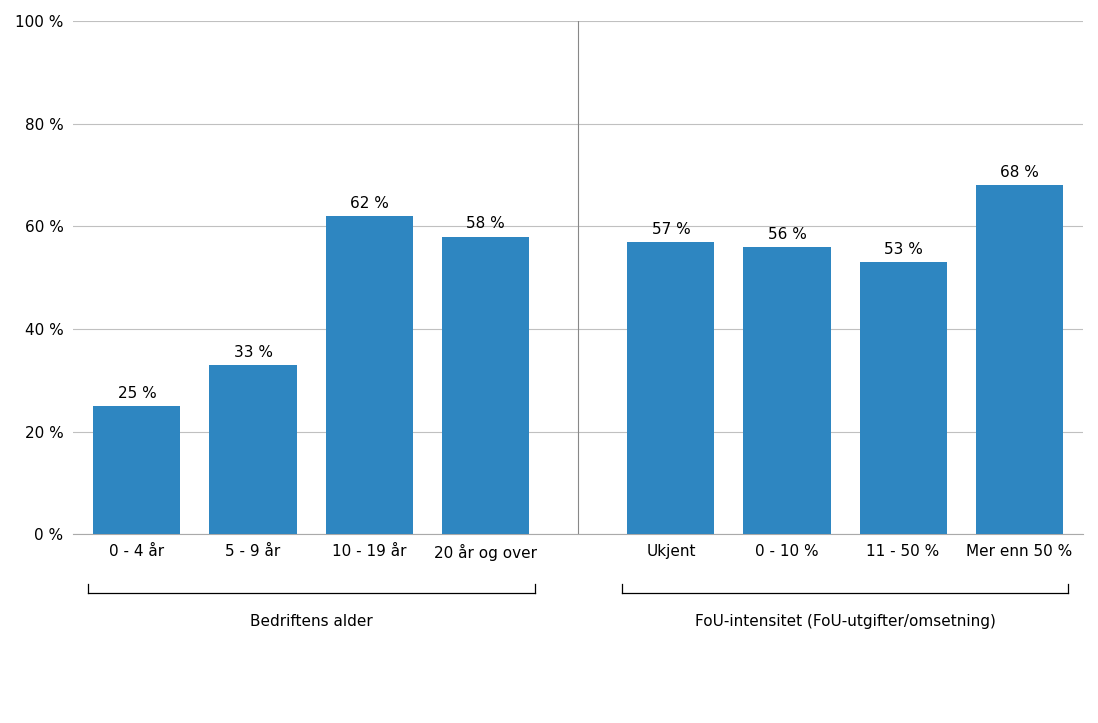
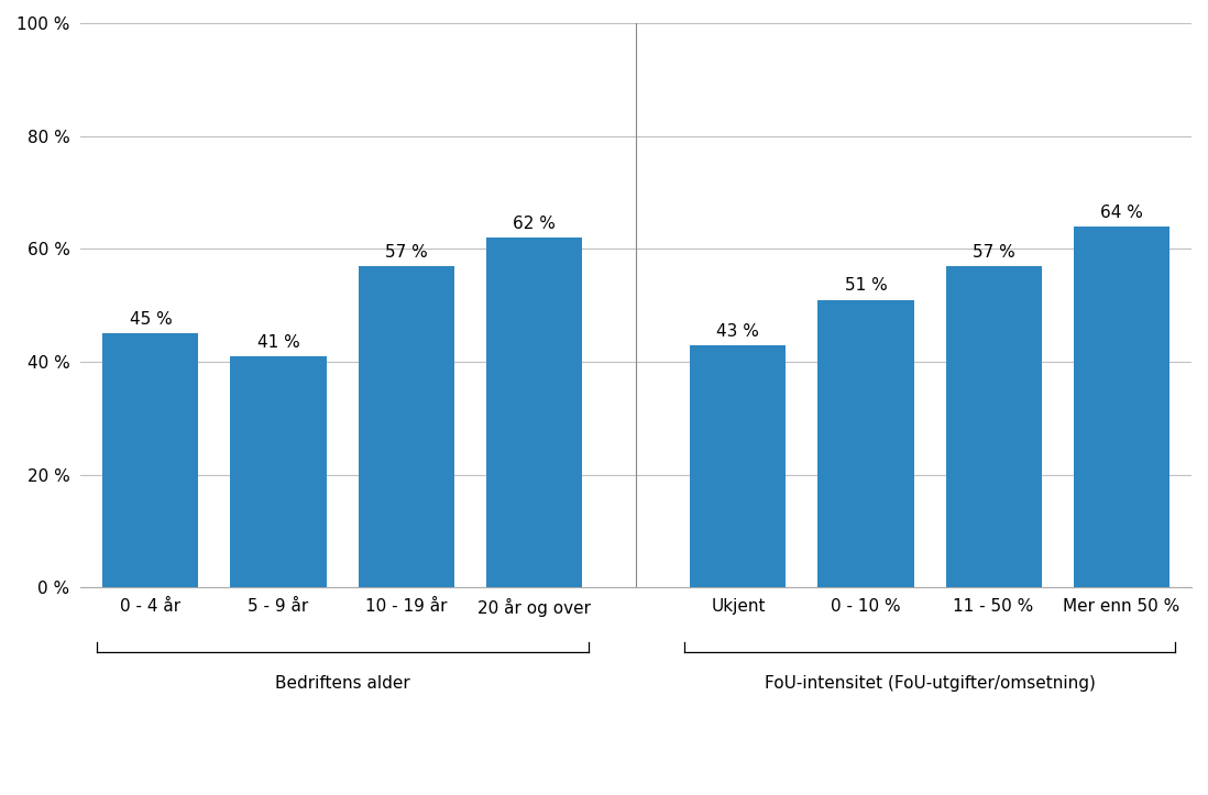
0 - 4 år: 25 -> 45
5 - 9 år: 33 -> 41
10 - 19 år: 62 -> 57
20 år og over: 58 -> 62
Ukjent: 57 -> 43
0 - 10 %: 56 -> 51
11 - 50 %: 53 -> 57
Mer enn 50 %: 68 -> 64
